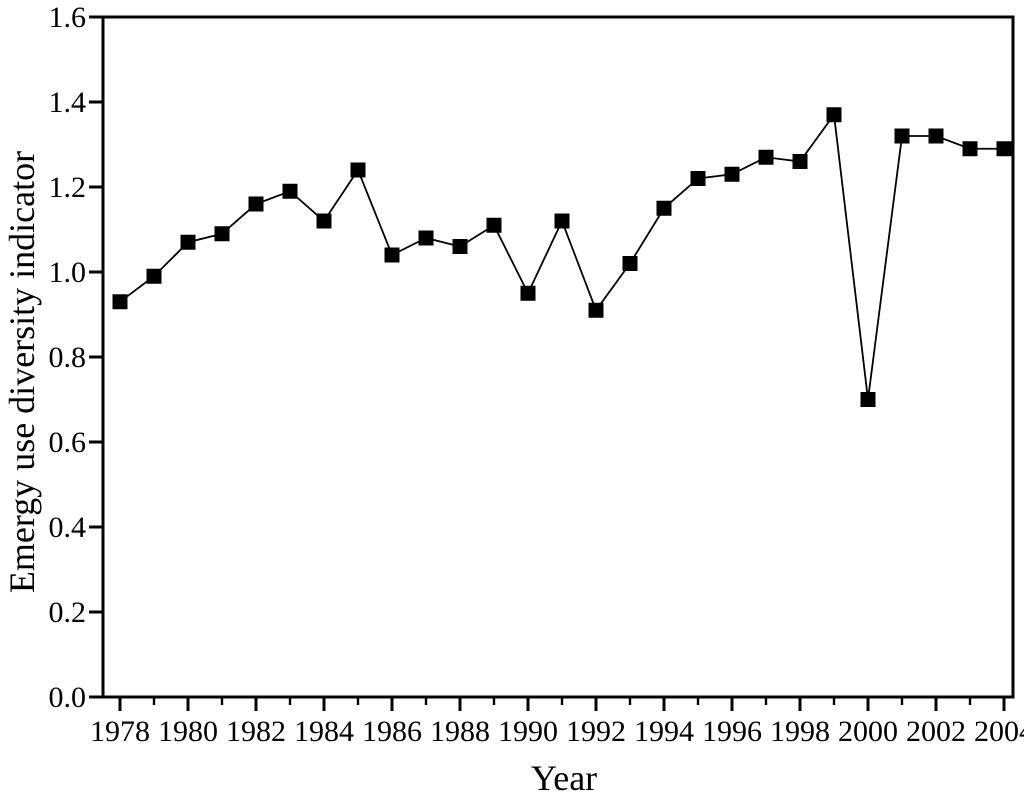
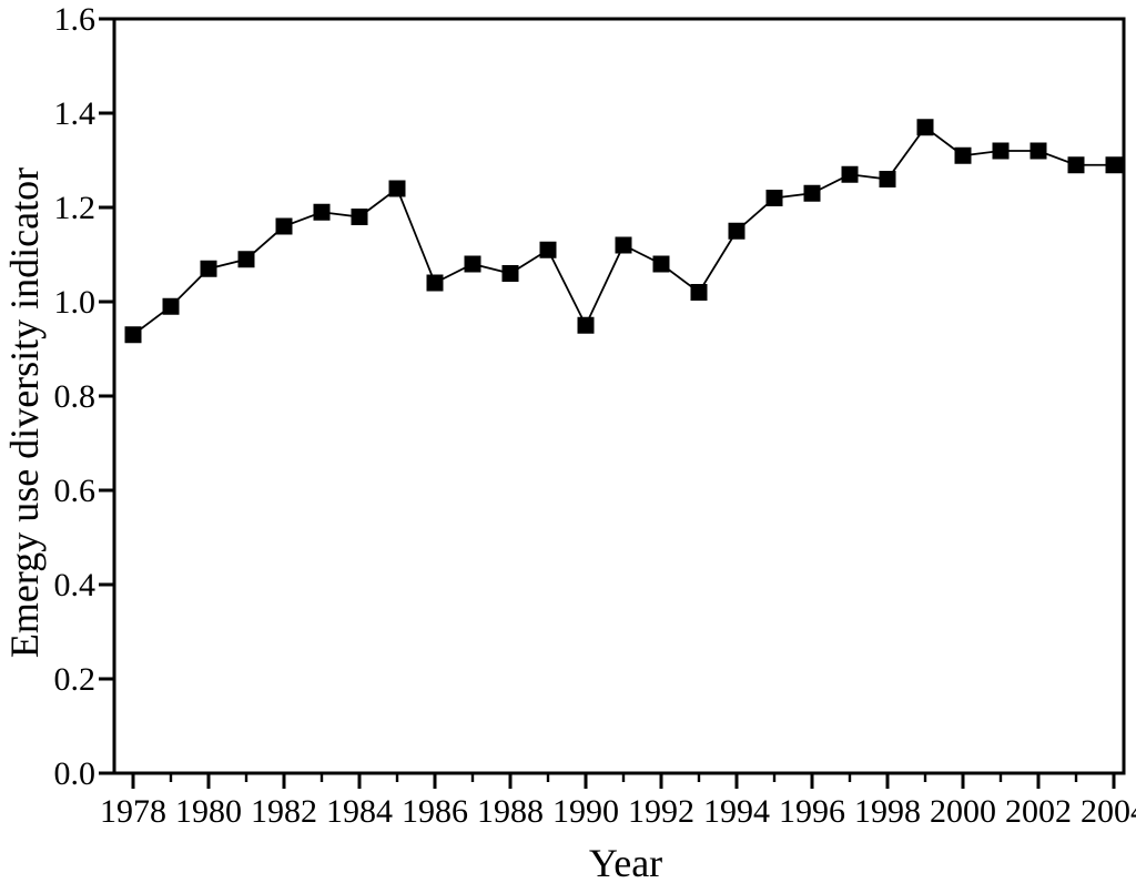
1984: 1.12 -> 1.18
1992: 0.91 -> 1.08
2000: 0.70 -> 1.31
